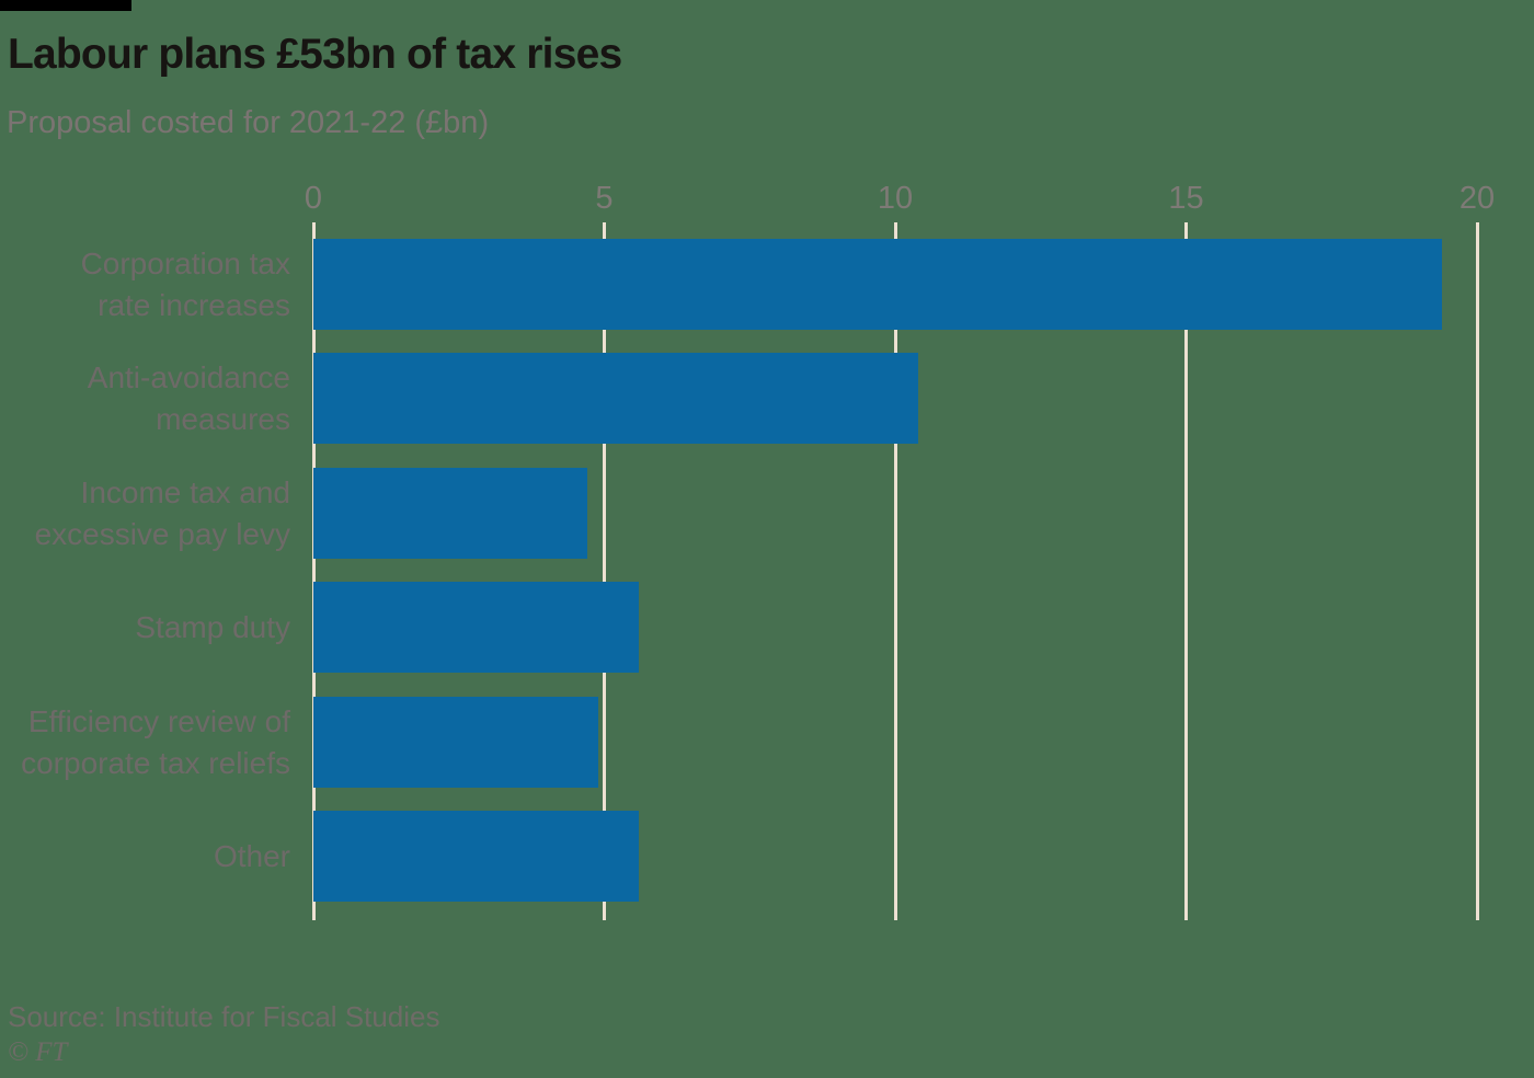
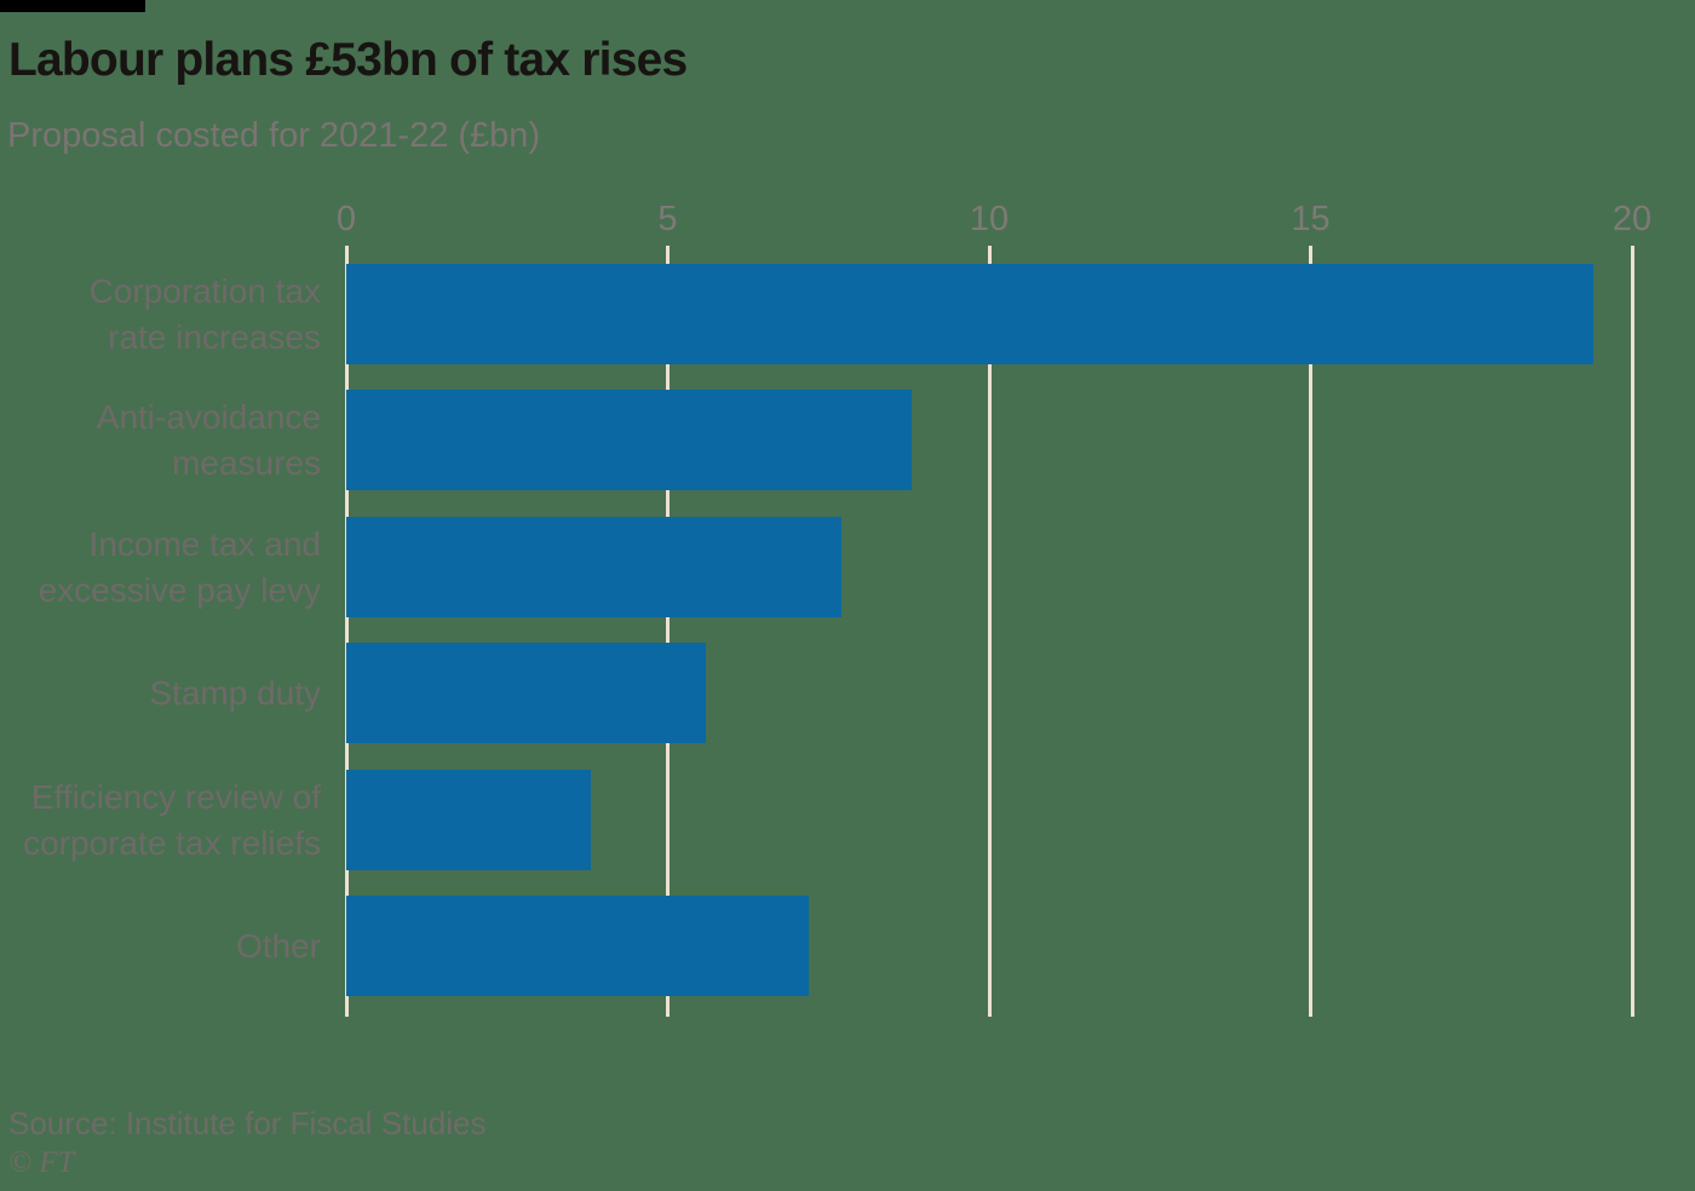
Anti-avoidance measures: 10.4 -> 8.8
Income tax and excessive pay levy: 4.7 -> 7.7
Efficiency review of corporate tax reliefs: 4.9 -> 3.8
Other: 5.6 -> 7.2
